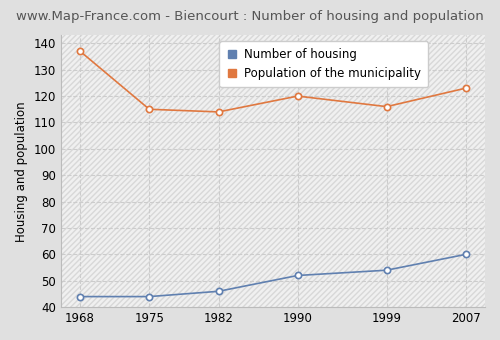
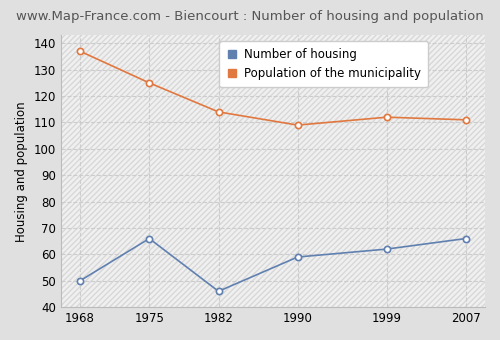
Number of housing/1968: 44 -> 50
Number of housing/1975: 44 -> 66
Population of the municipality/1975: 115 -> 125
Number of housing/1990: 52 -> 59
Population of the municipality/1990: 120 -> 109
Number of housing/1999: 54 -> 62
Population of the municipality/1999: 116 -> 112
Number of housing/2007: 60 -> 66
Population of the municipality/2007: 123 -> 111
